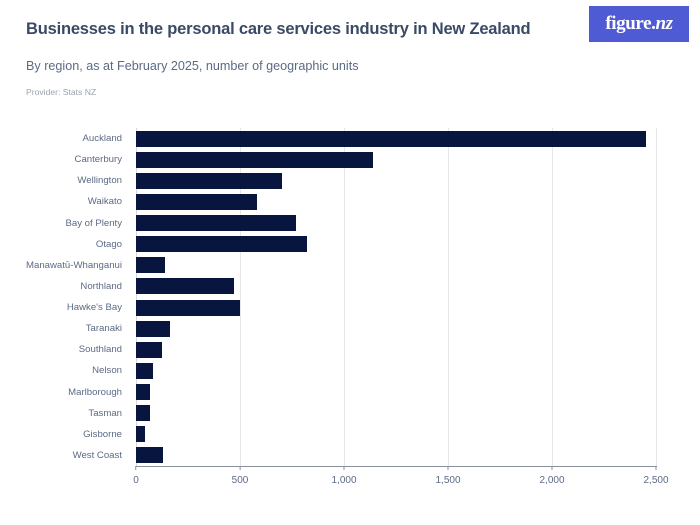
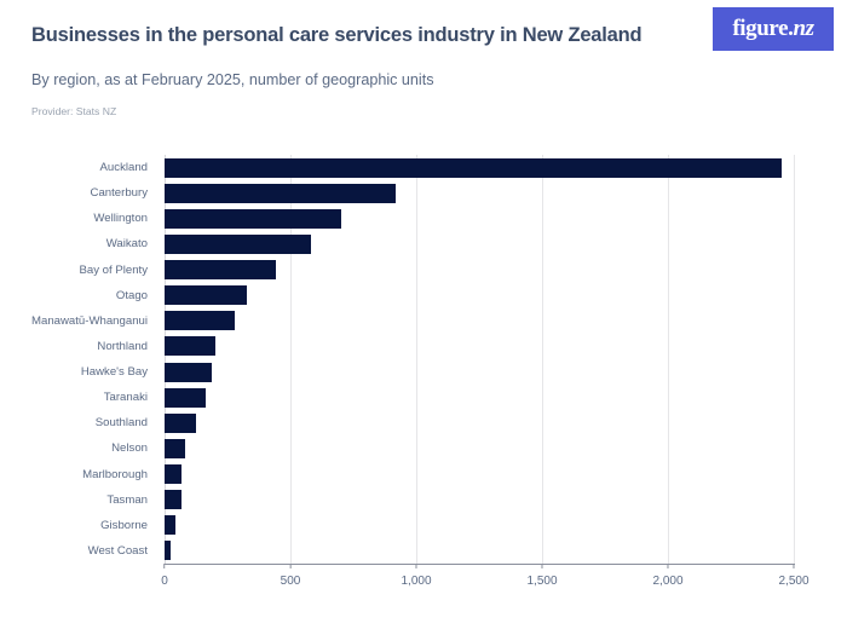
Canterbury: 1140 -> 920
Bay of Plenty: 770 -> 440
Otago: 820 -> 330
Manawatū-Whanganui: 140 -> 280
Northland: 470 -> 200
Hawke's Bay: 500 -> 190
West Coast: 130 -> 20
